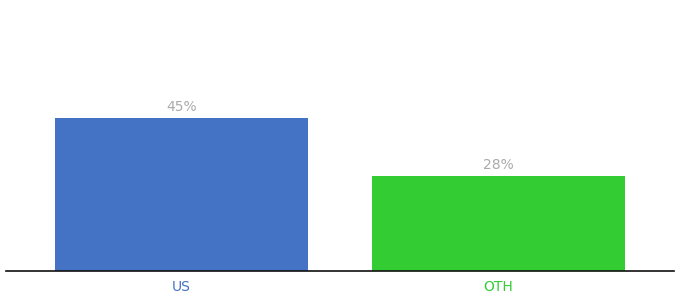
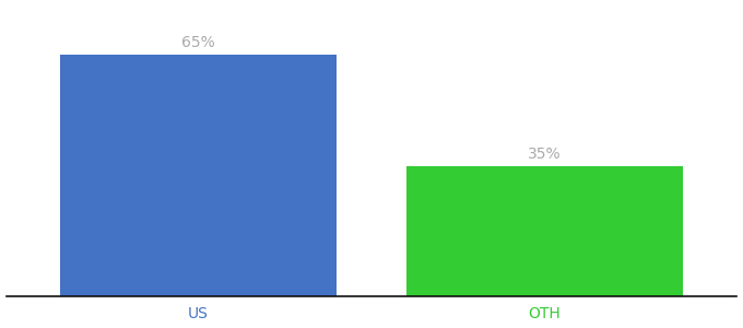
US: 45% -> 65%
OTH: 28% -> 35%
